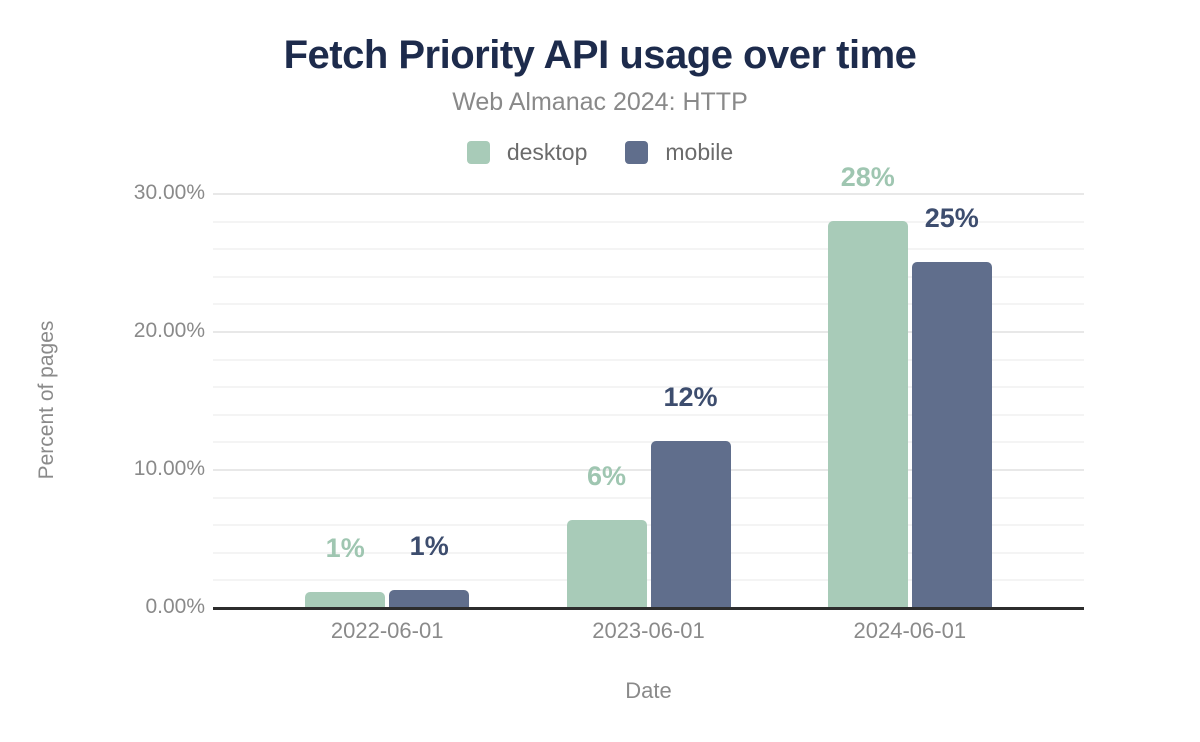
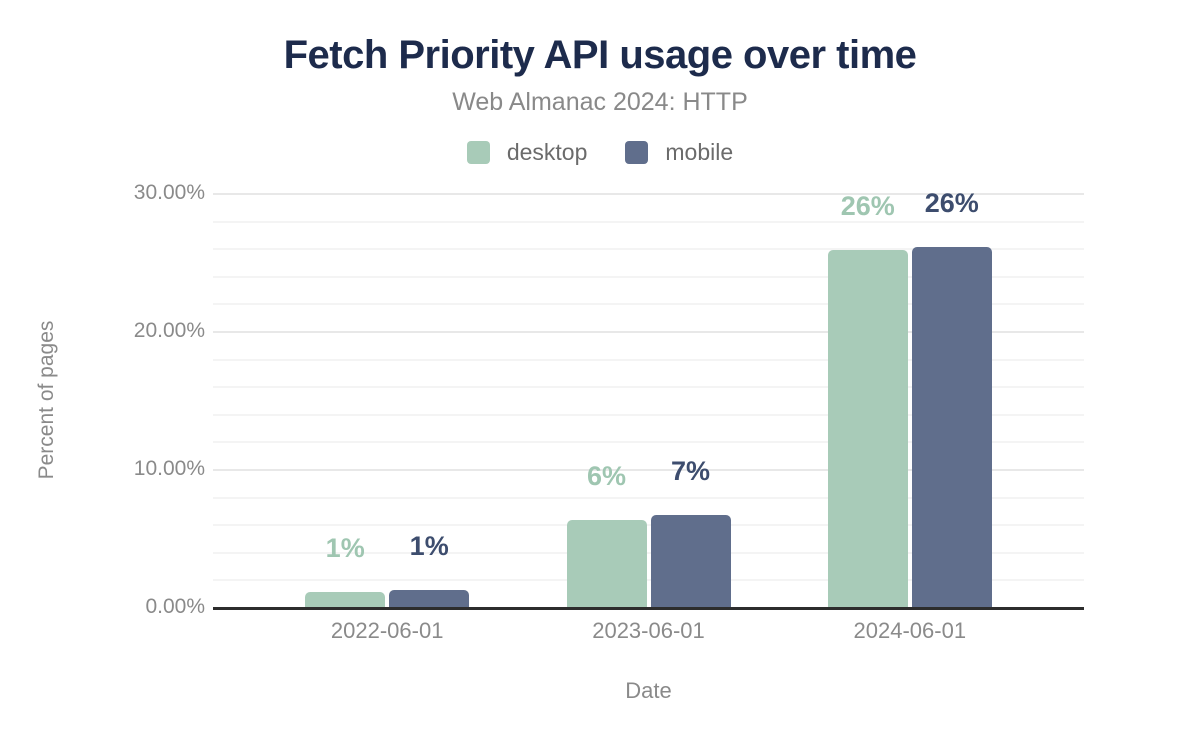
mobile/2023-06-01: 12% -> 7%
desktop/2024-06-01: 28% -> 26%
mobile/2024-06-01: 25% -> 26%
